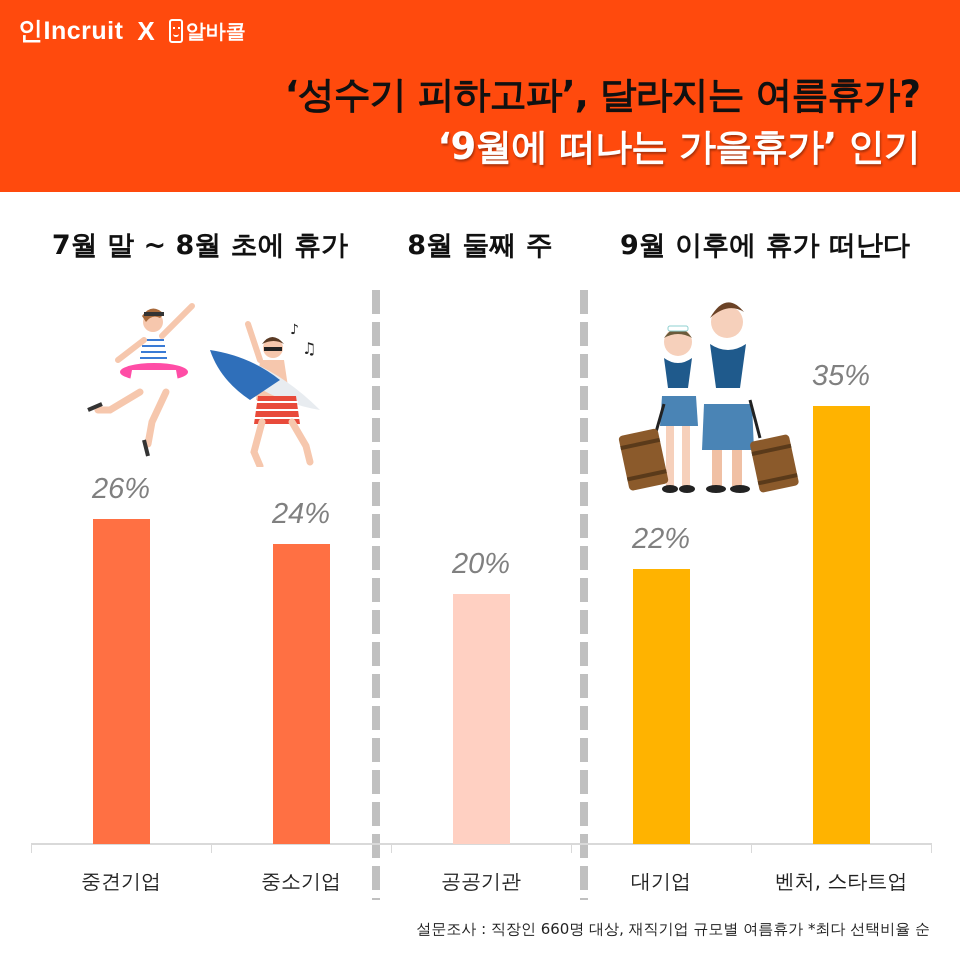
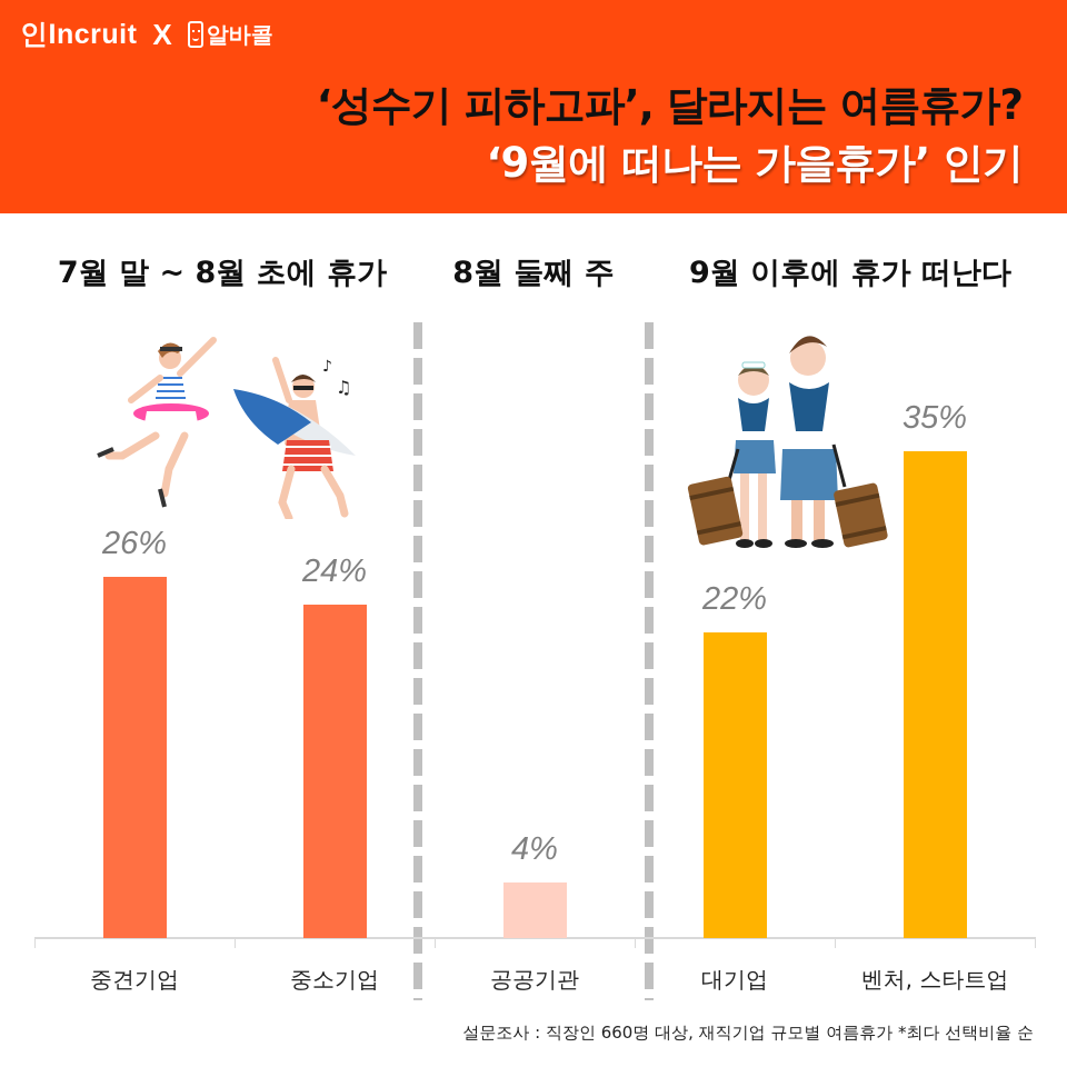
공공기관: 20% -> 4%
